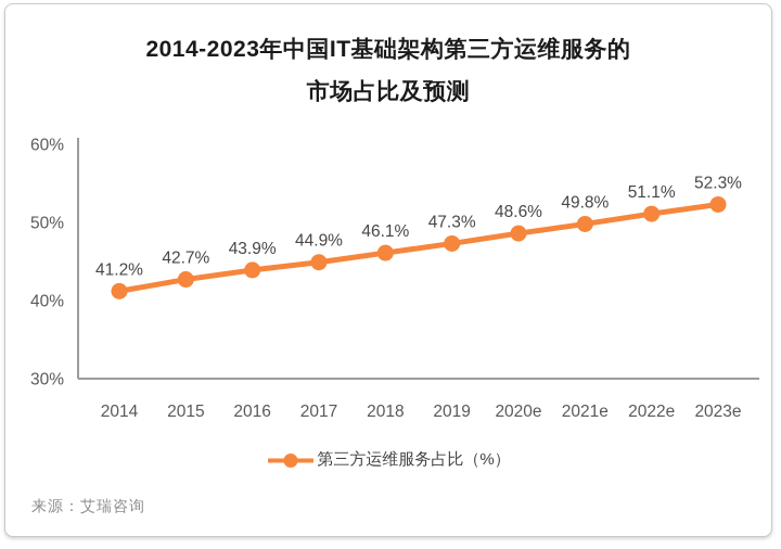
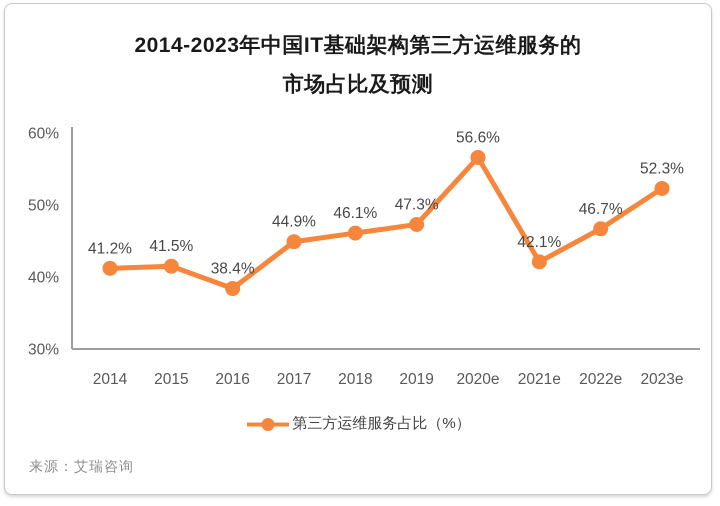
2015: 42.7% -> 41.5%
2016: 43.9% -> 38.4%
2020e: 48.6% -> 56.6%
2021e: 49.8% -> 42.1%
2022e: 51.1% -> 46.7%
